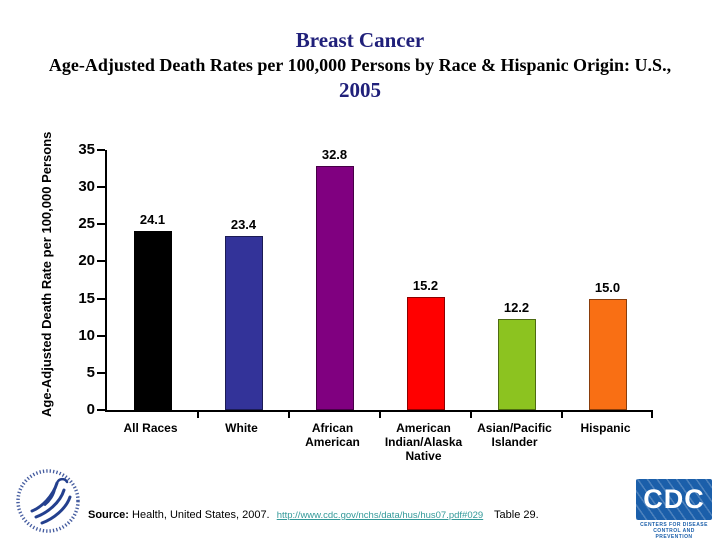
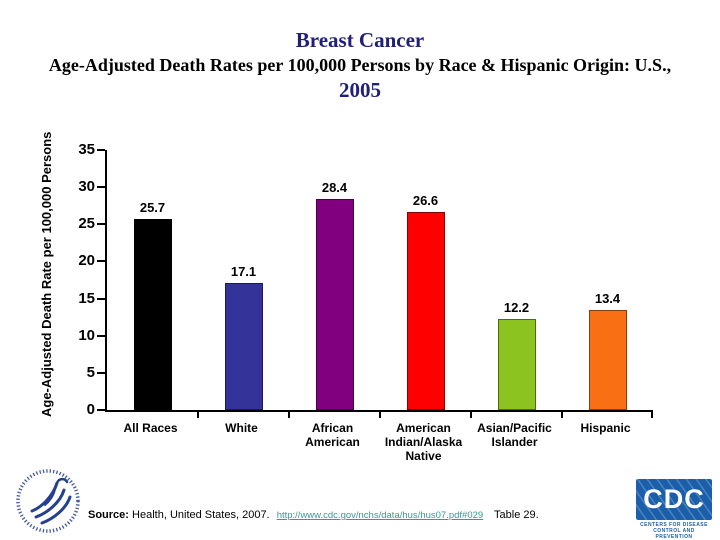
All Races: 24.1 -> 25.7
White: 23.4 -> 17.1
African American: 32.8 -> 28.4
American Indian/Alaska Native: 15.2 -> 26.6
Hispanic: 15.0 -> 13.4
